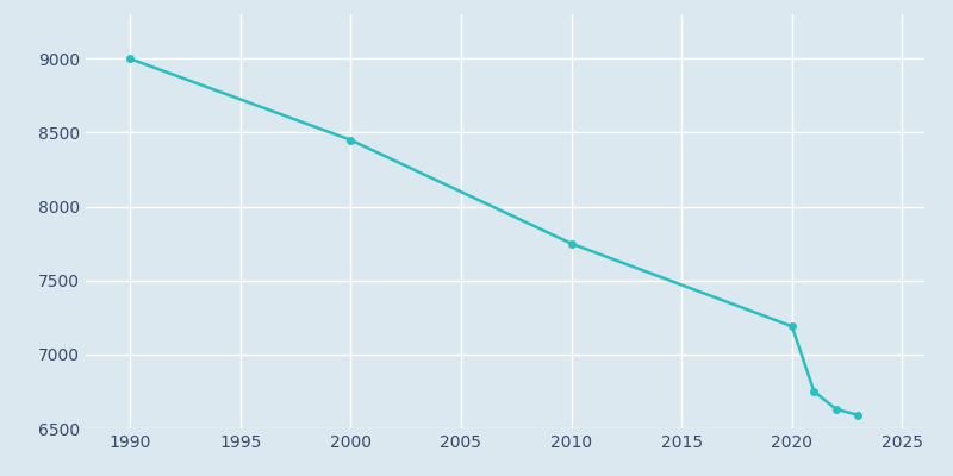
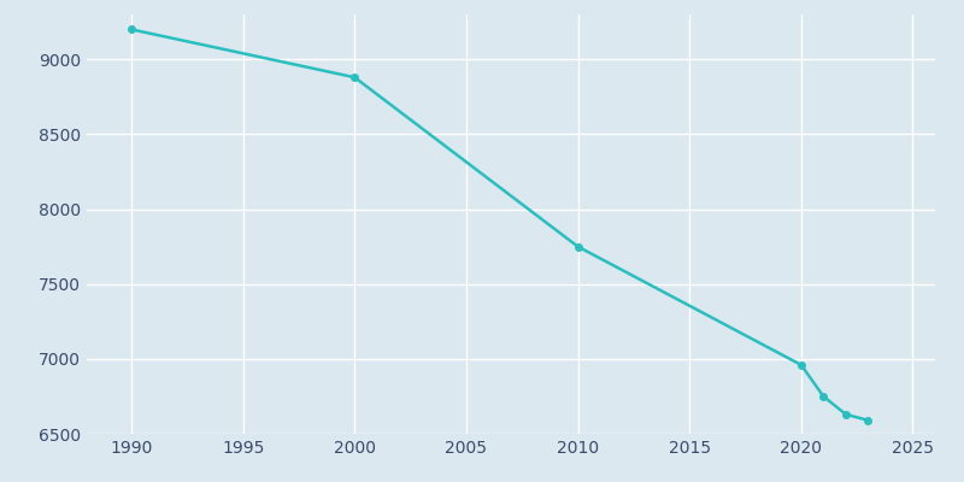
1990: 9000 -> 9200
2000: 8450 -> 8880
2020: 7190 -> 6960
